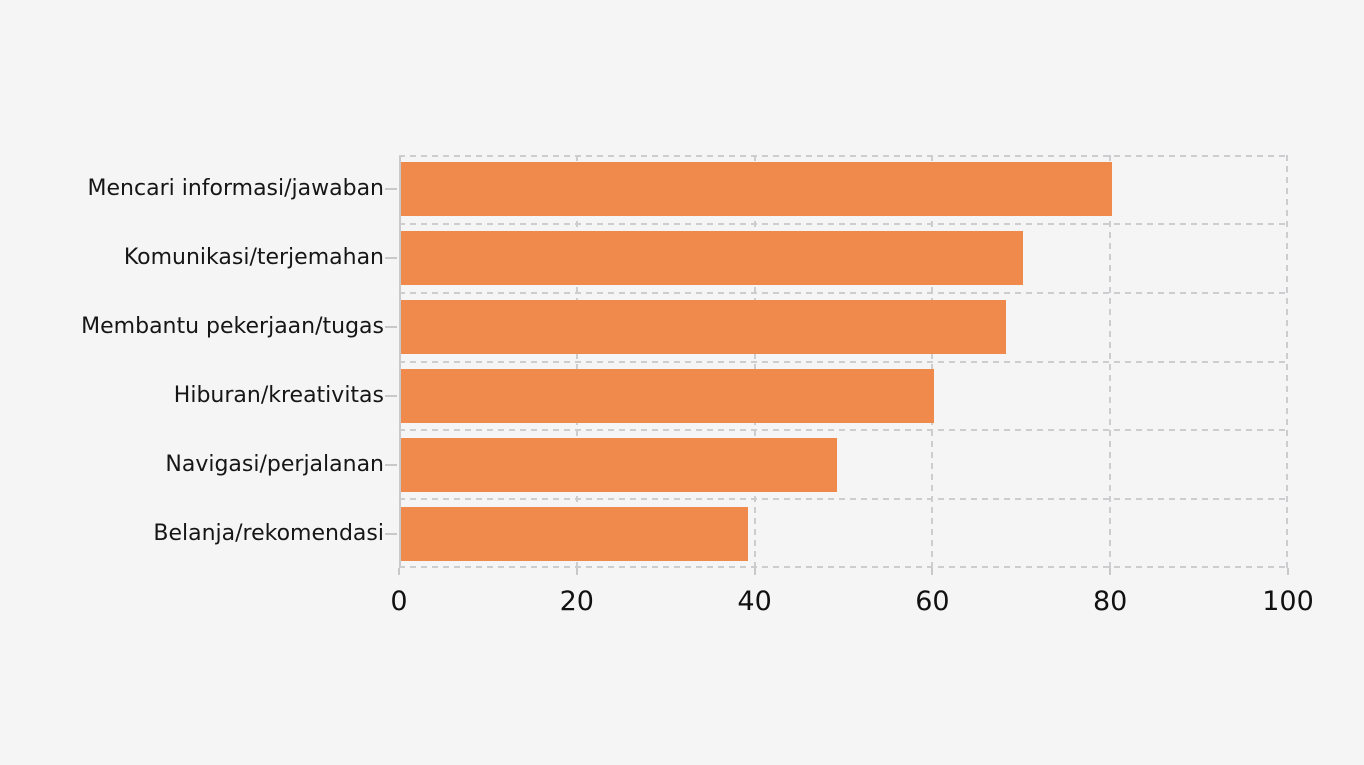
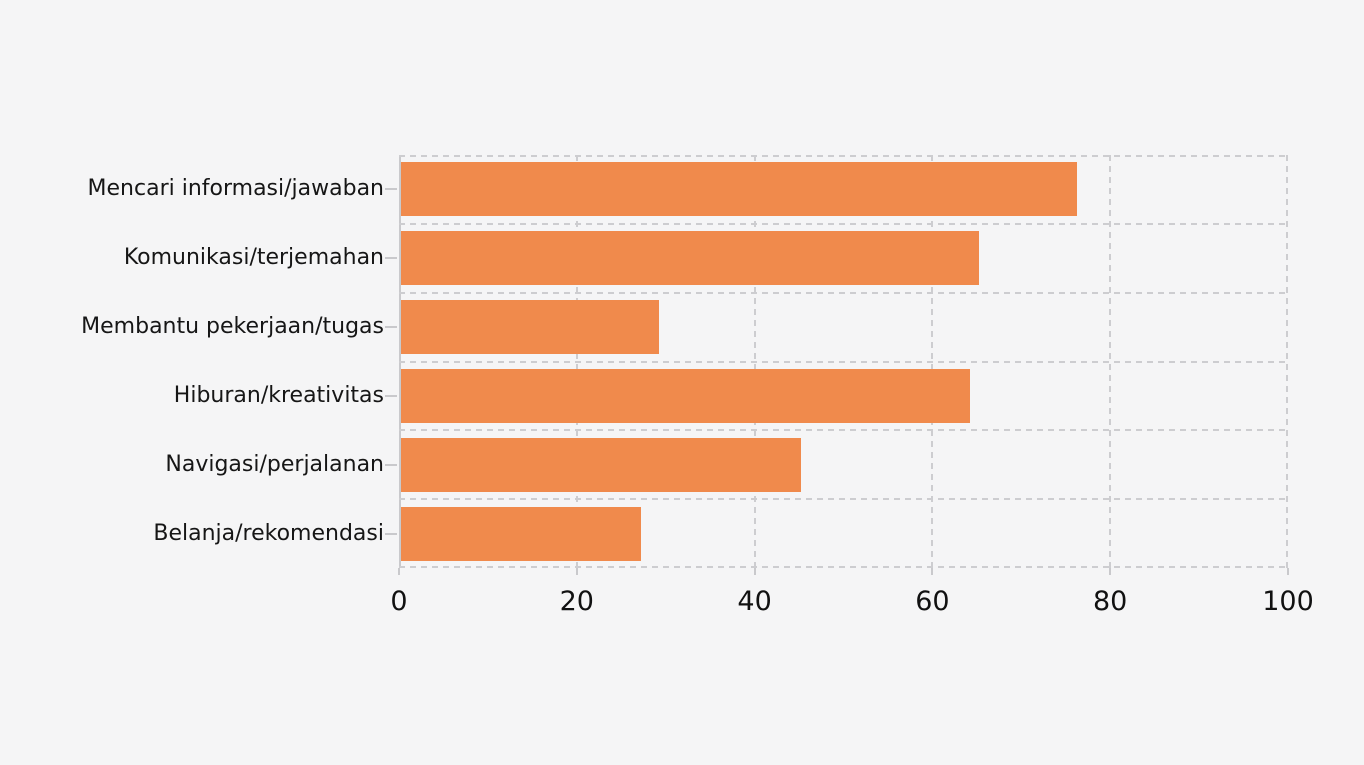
Mencari informasi/jawaban: 80 -> 76
Komunikasi/terjemahan: 70 -> 65
Membantu pekerjaan/tugas: 68 -> 29
Hiburan/kreativitas: 60 -> 64
Navigasi/perjalanan: 49 -> 45
Belanja/rekomendasi: 39 -> 27
